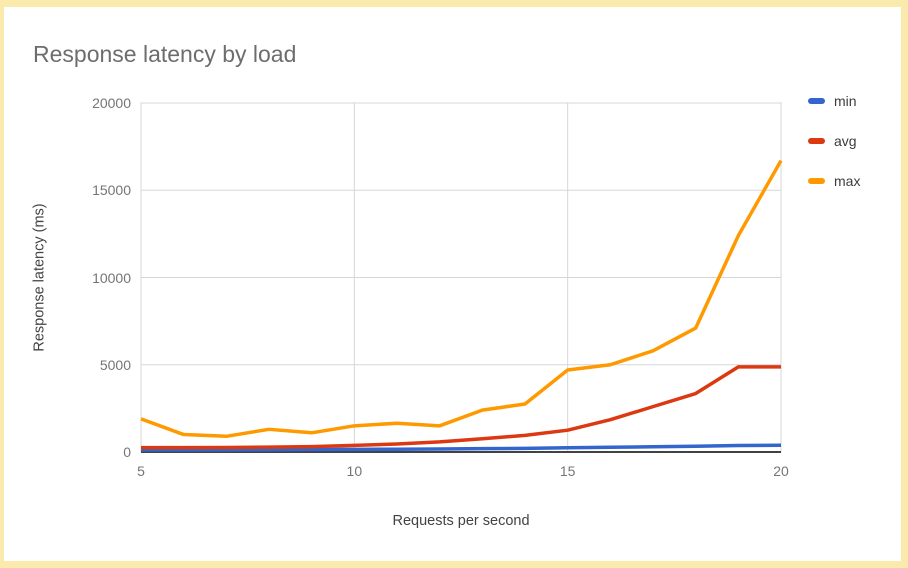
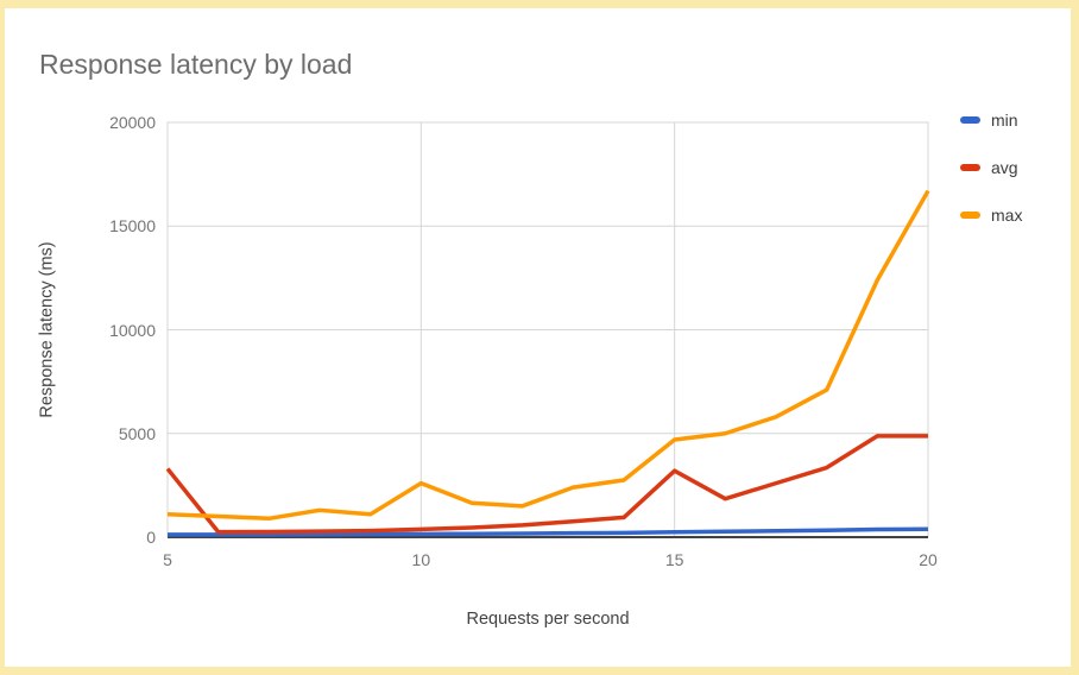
avg/5: 200 -> 3300
max/5: 1900 -> 1100
max/10: 1500 -> 2600
avg/15: 1200 -> 3200
